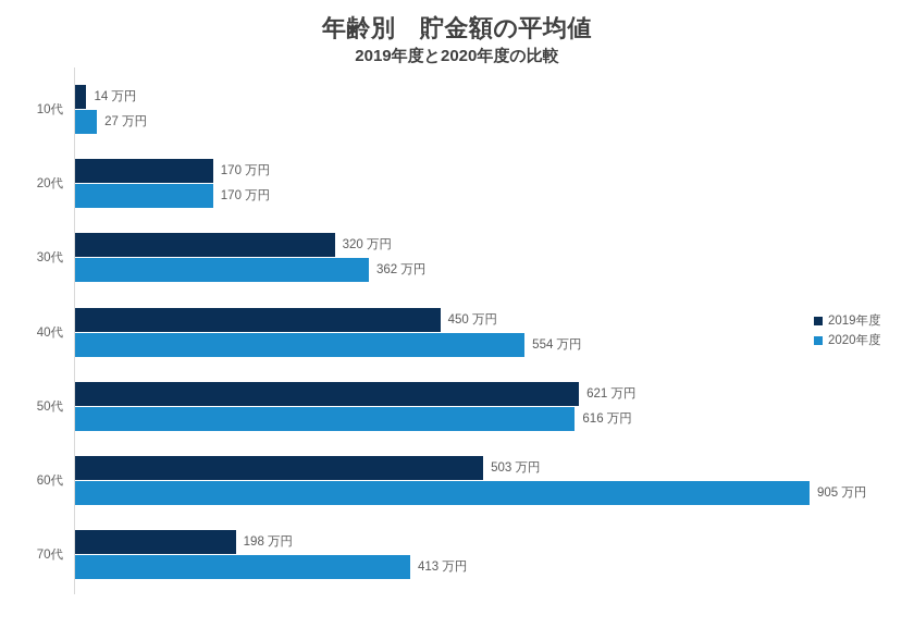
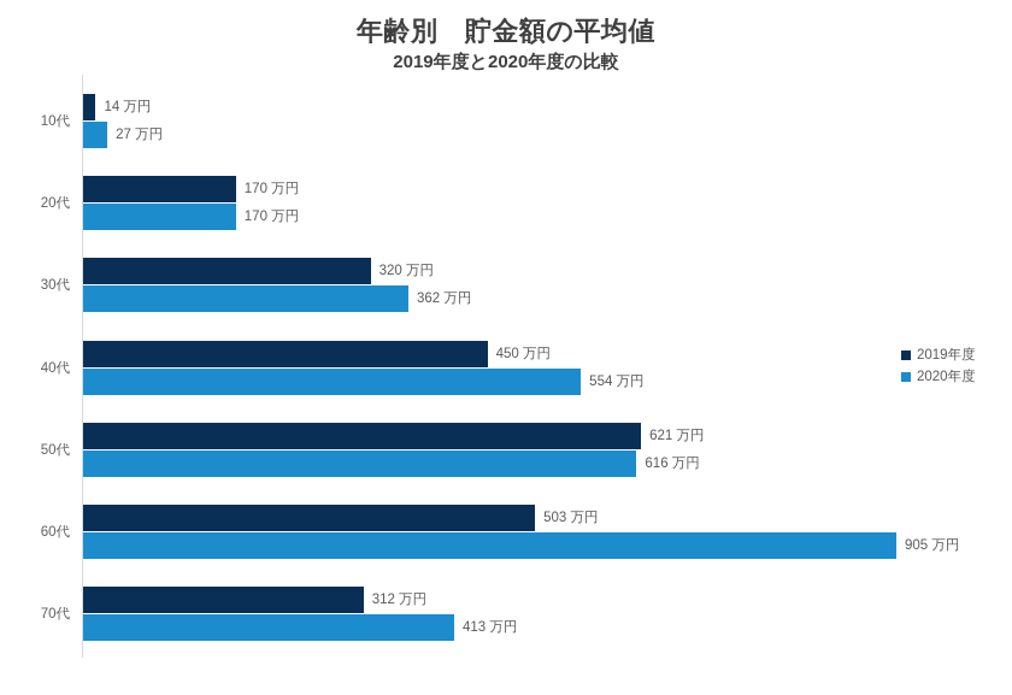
2019年度/70代: 198 -> 312
